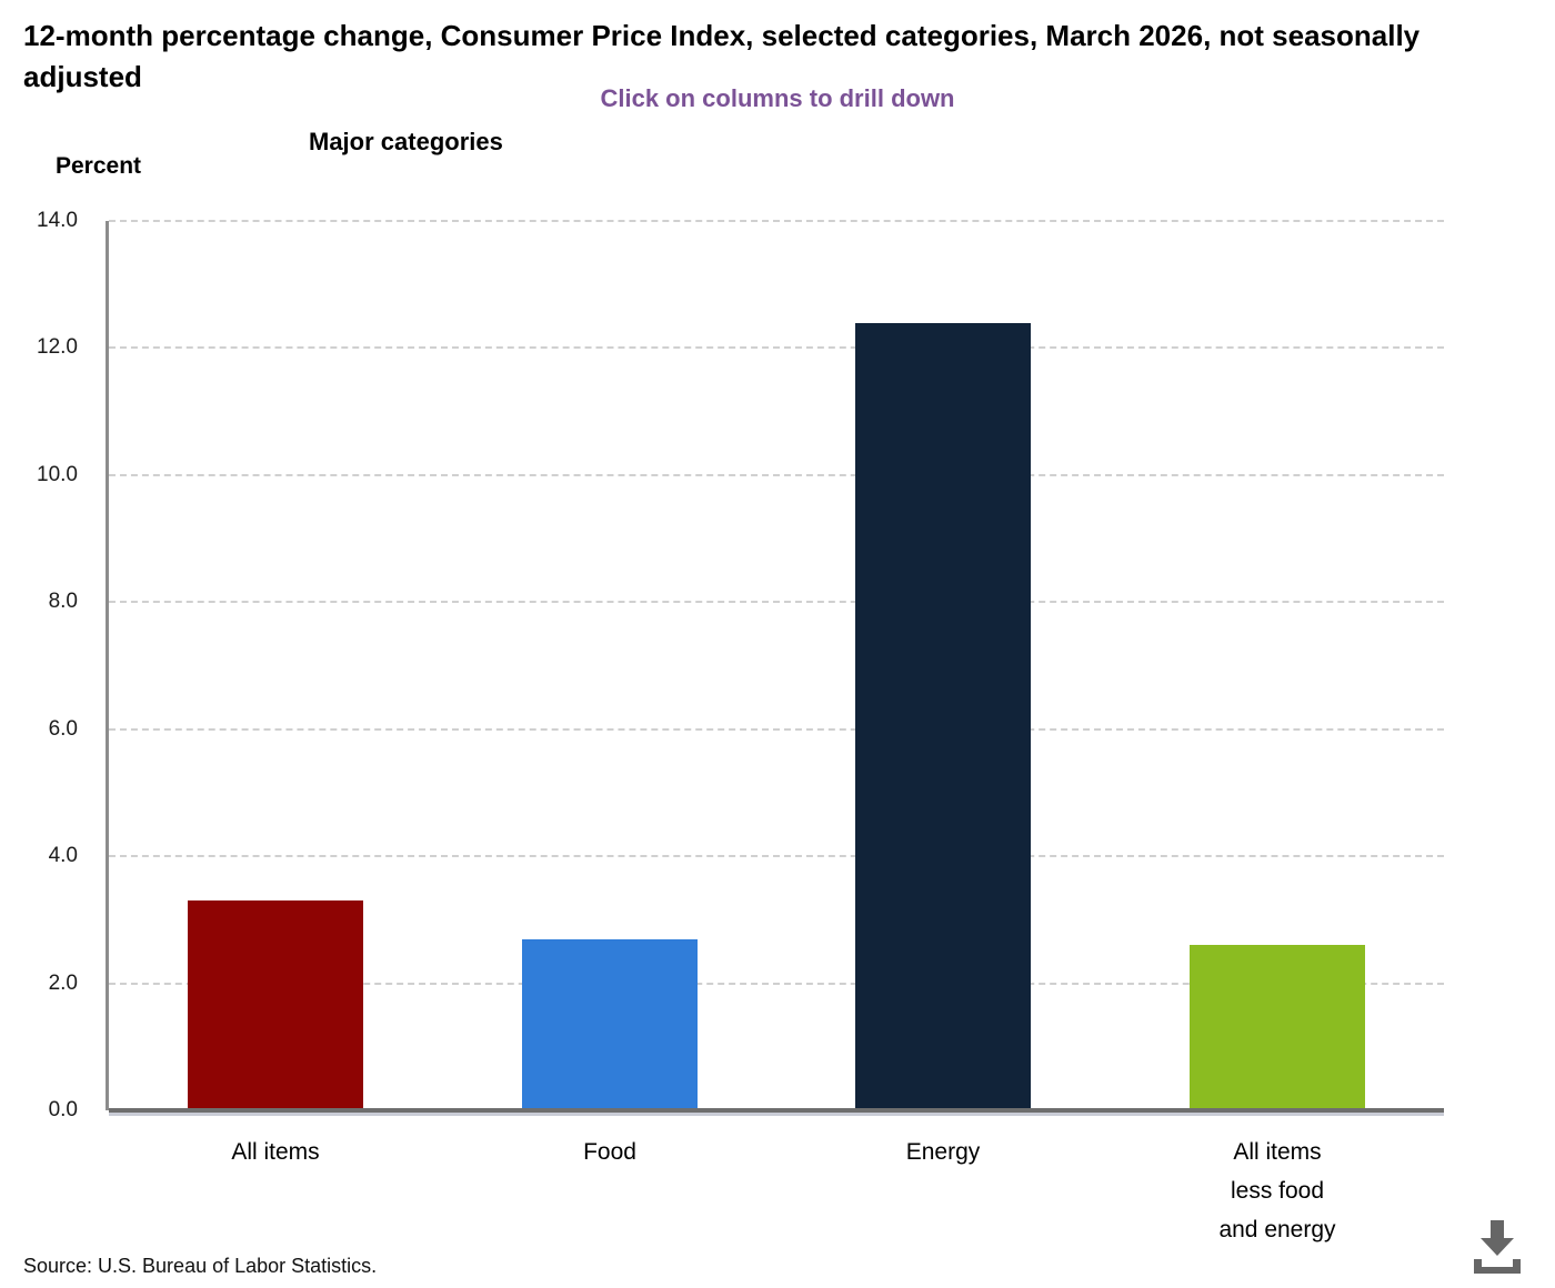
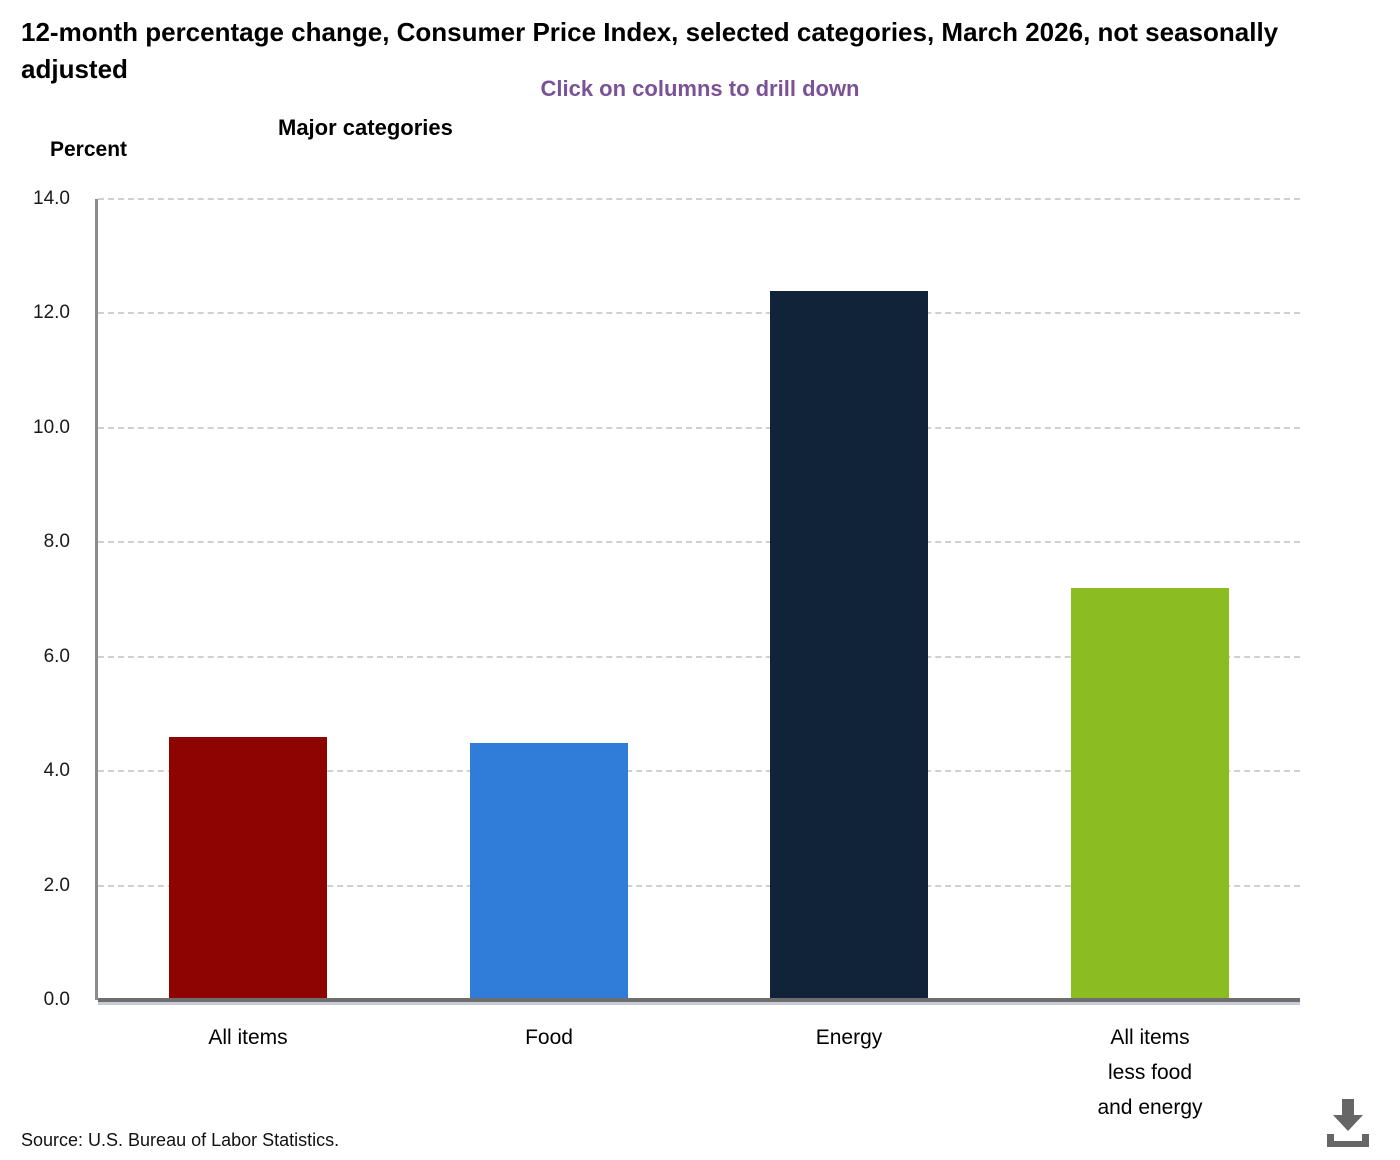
All items: 3.3 -> 4.6
Food: 2.7 -> 4.5
All items less food and energy: 2.6 -> 7.2
